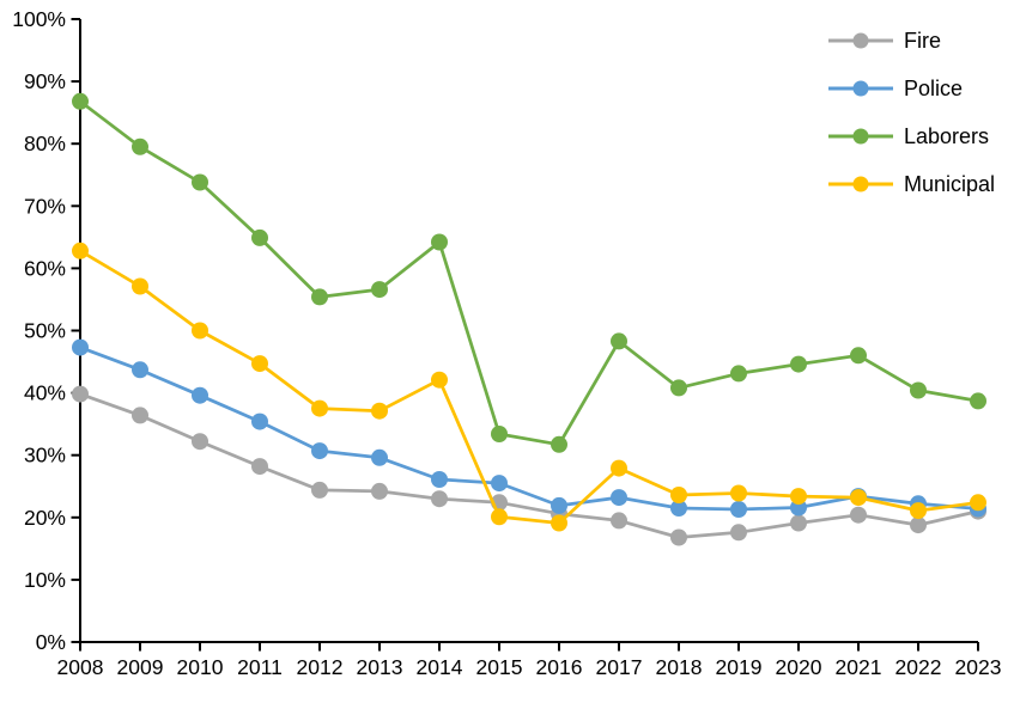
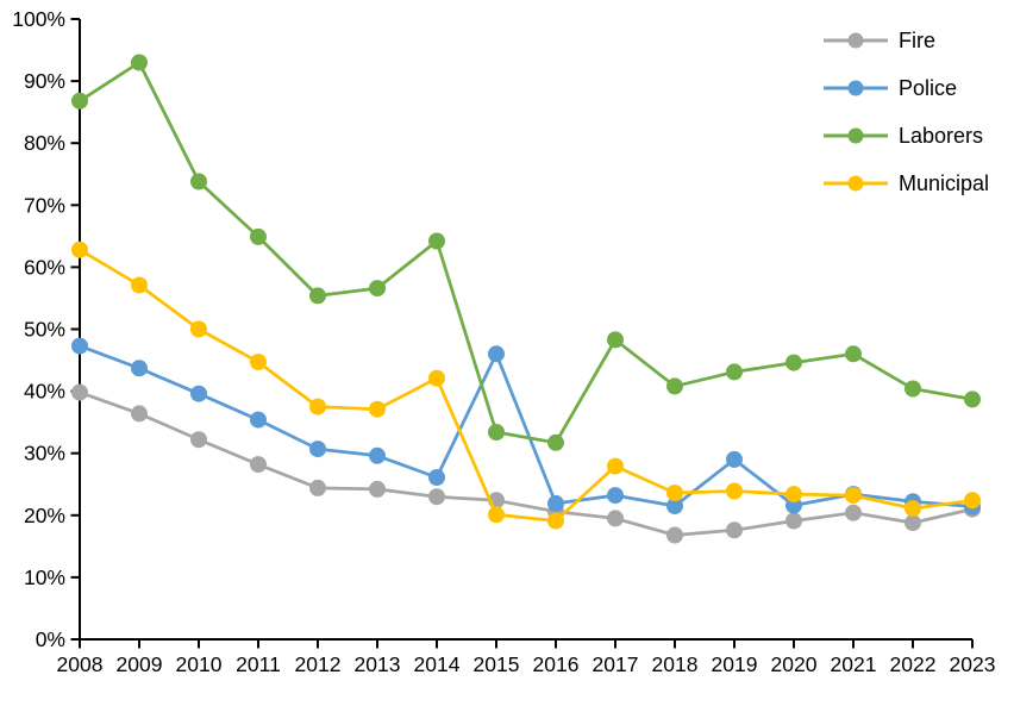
Laborers/2009: 80% -> 93%
Police/2015: 26% -> 46%
Police/2019: 21% -> 29%
